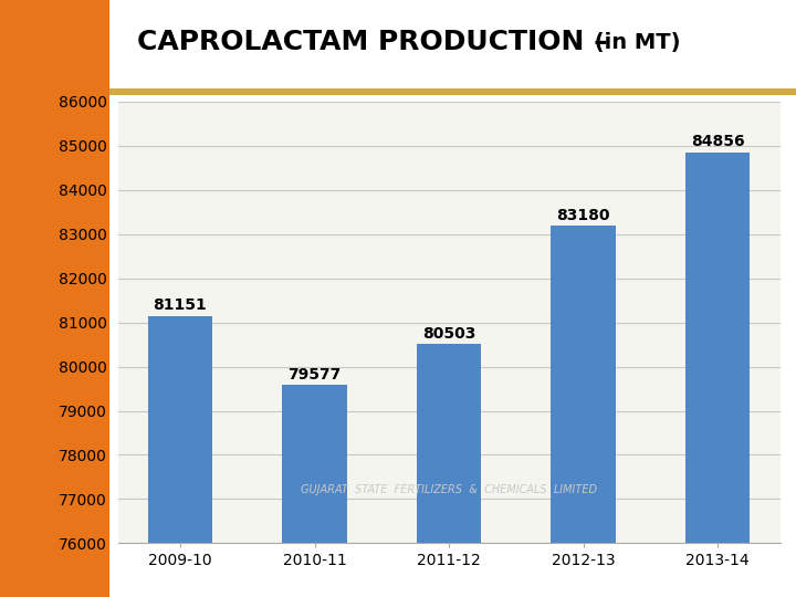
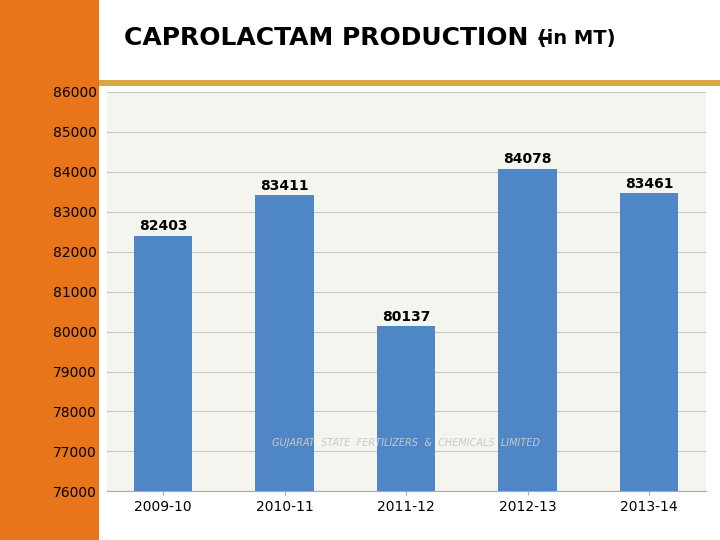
2009-10: 81151 -> 82403
2010-11: 79577 -> 83411
2011-12: 80503 -> 80137
2012-13: 83180 -> 84078
2013-14: 84856 -> 83461
